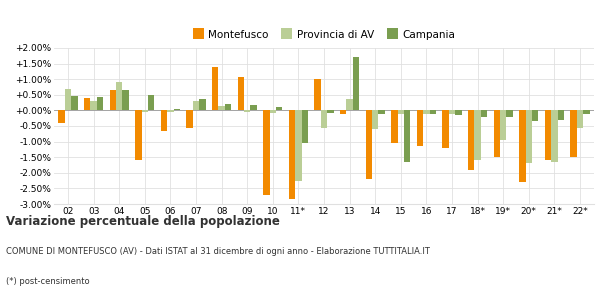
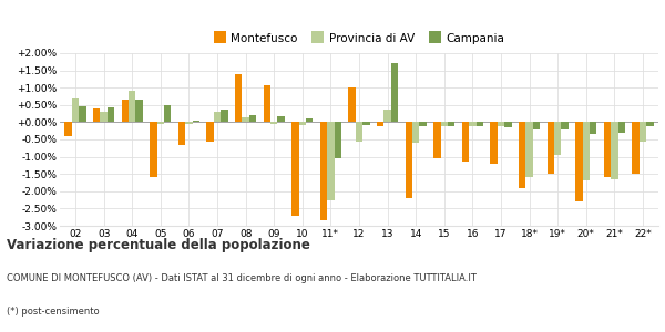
Campania/15: -1.65% -> -0.10%
